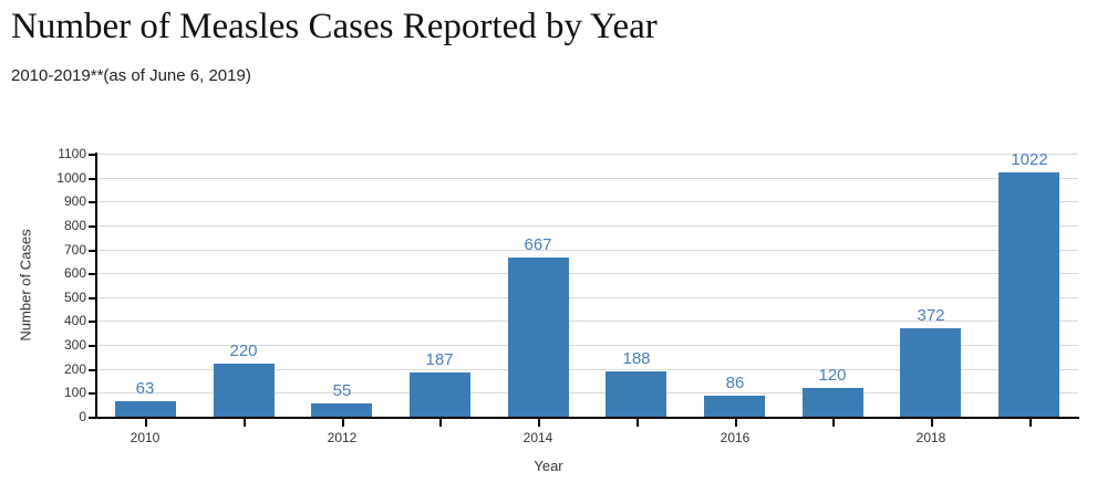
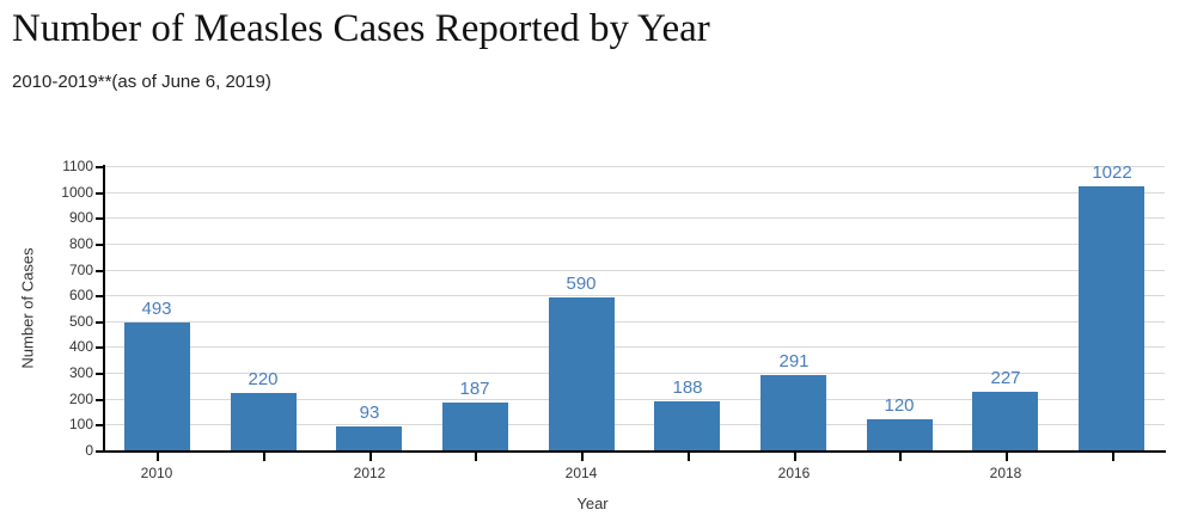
2010: 63 -> 493
2012: 55 -> 93
2014: 667 -> 590
2016: 86 -> 291
2018: 372 -> 227
